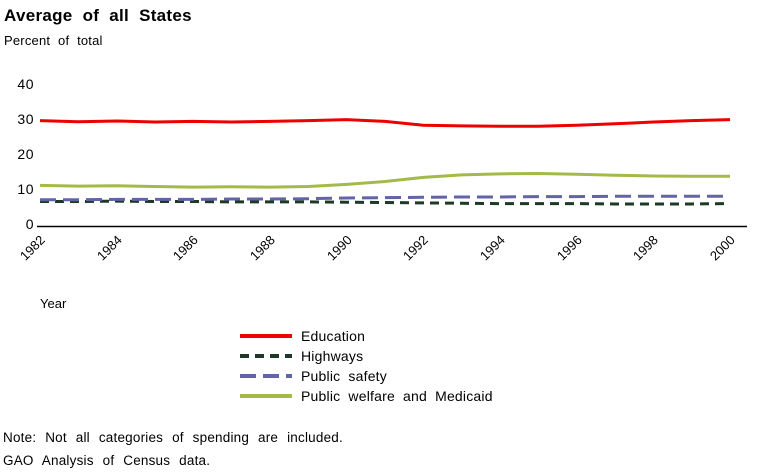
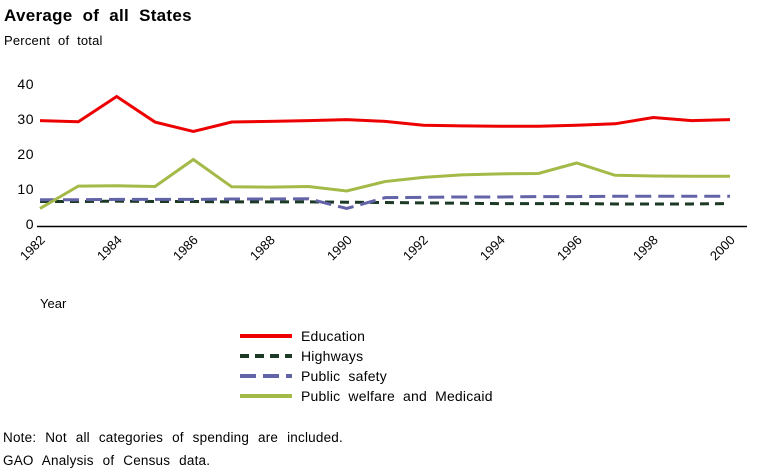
Public welfare and Medicaid/1982: 12 -> 5
Education/1984: 30 -> 37
Education/1986: 30 -> 27
Public welfare and Medicaid/1986: 11 -> 19
Public safety/1990: 8 -> 5
Public welfare and Medicaid/1990: 12 -> 10
Public welfare and Medicaid/1996: 15 -> 18
Education/1998: 30 -> 31
